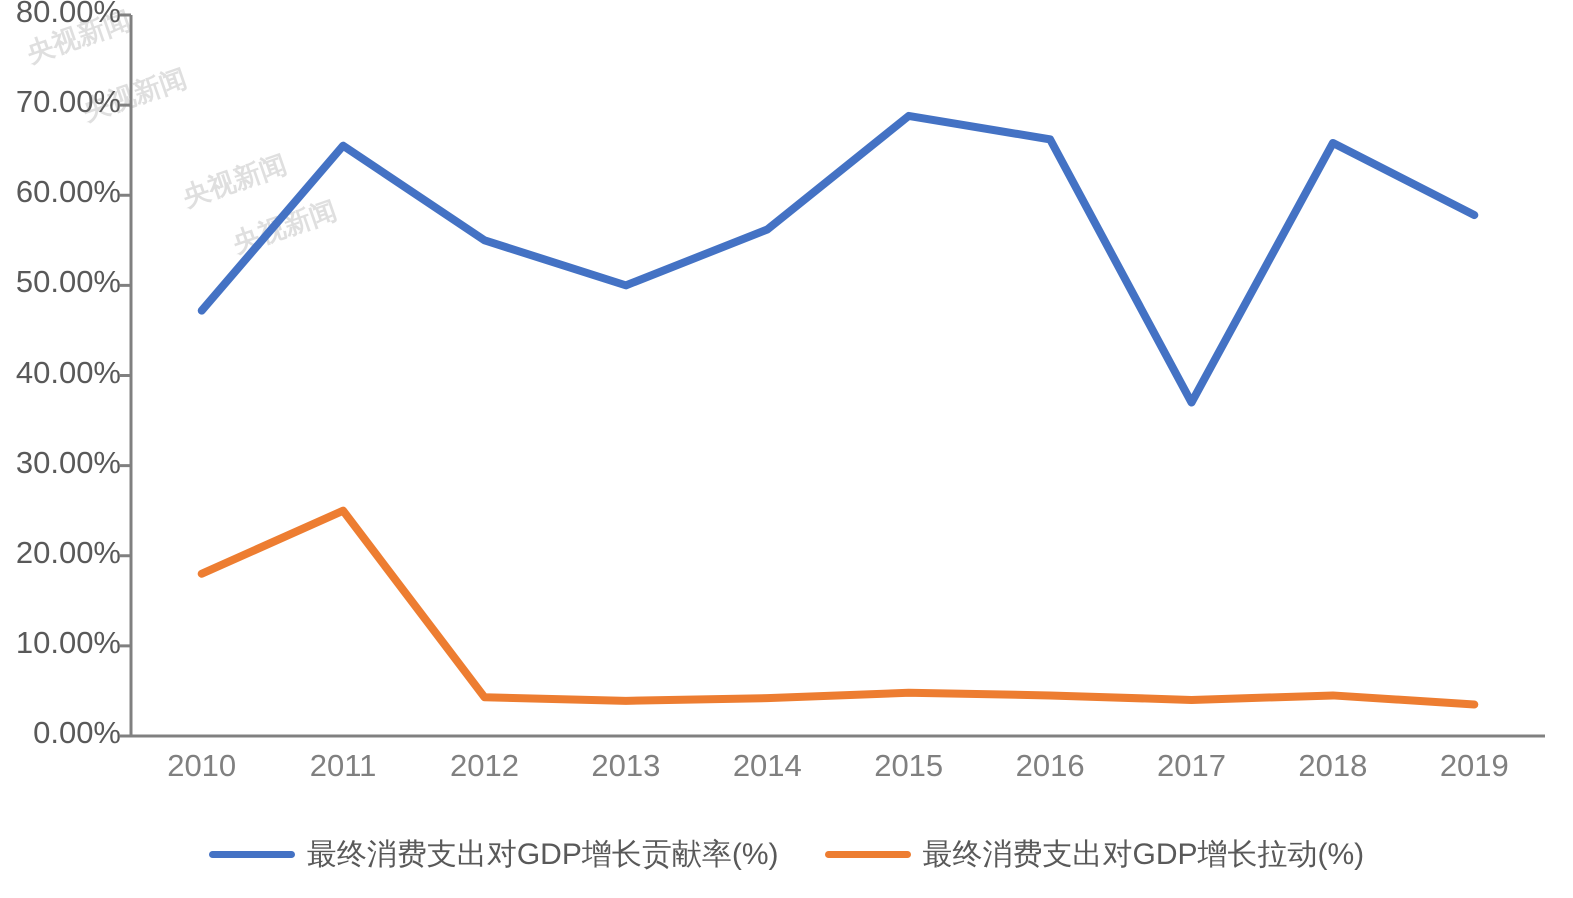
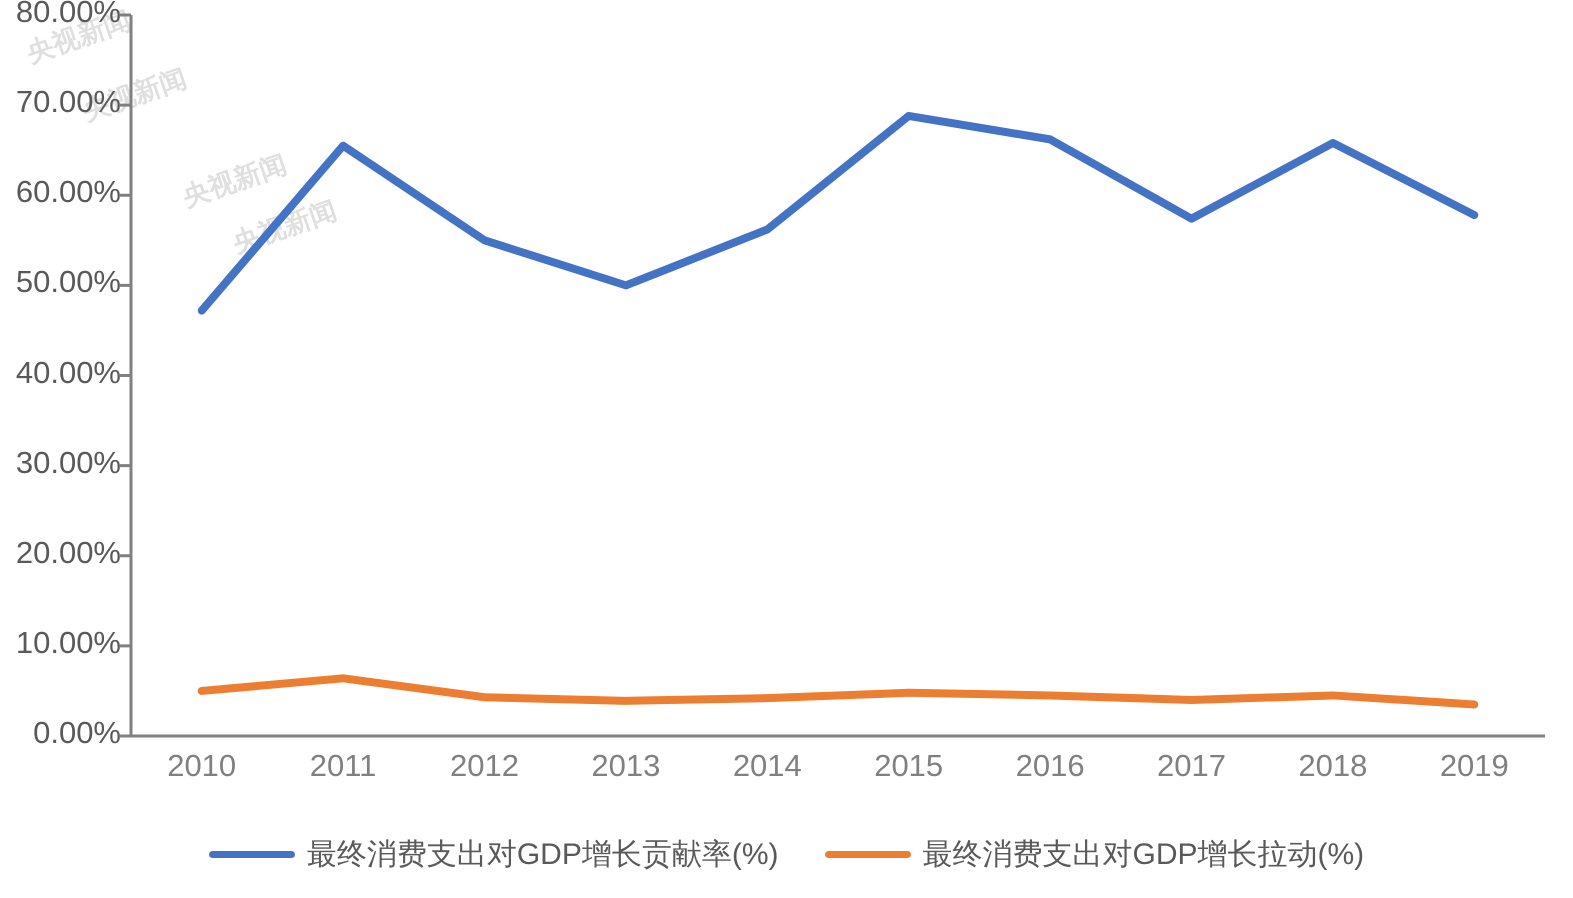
最终消费支出对GDP增长拉动(%)/2010: 18% -> 5%
最终消费支出对GDP增长拉动(%)/2011: 25% -> 6%
最终消费支出对GDP增长贡献率(%)/2017: 37% -> 57%
